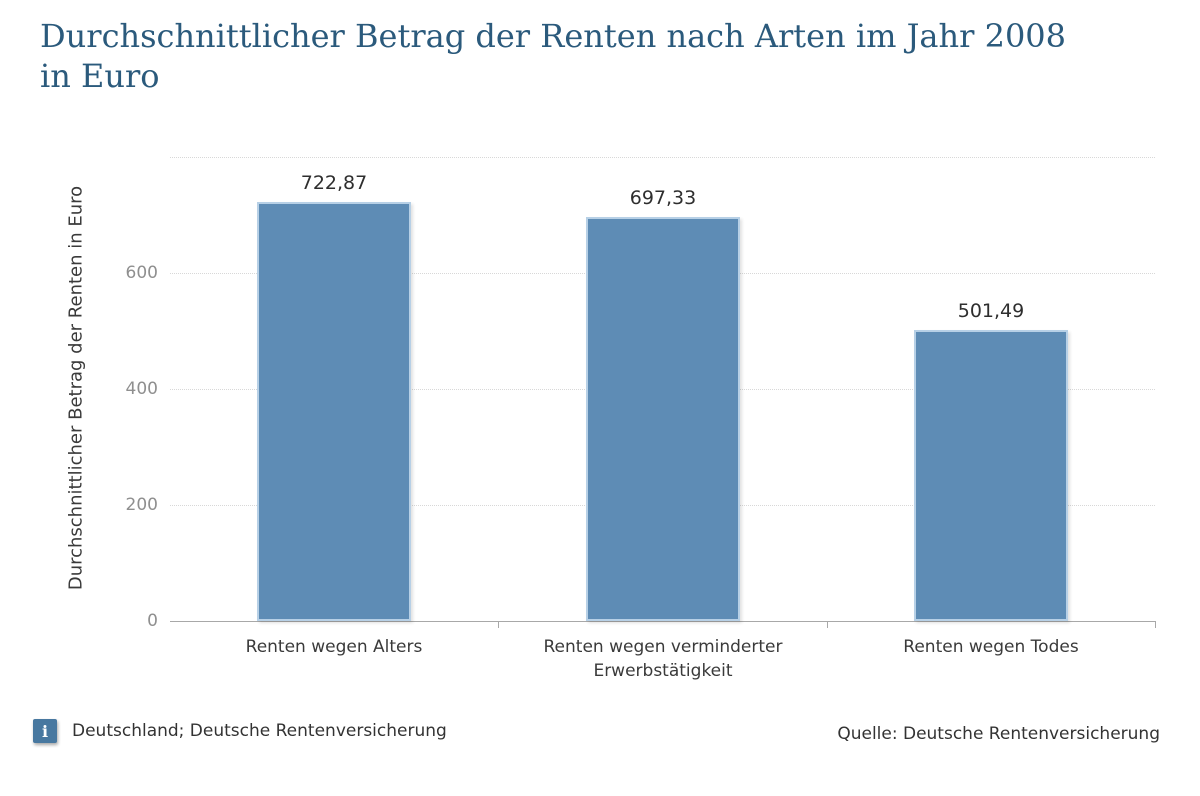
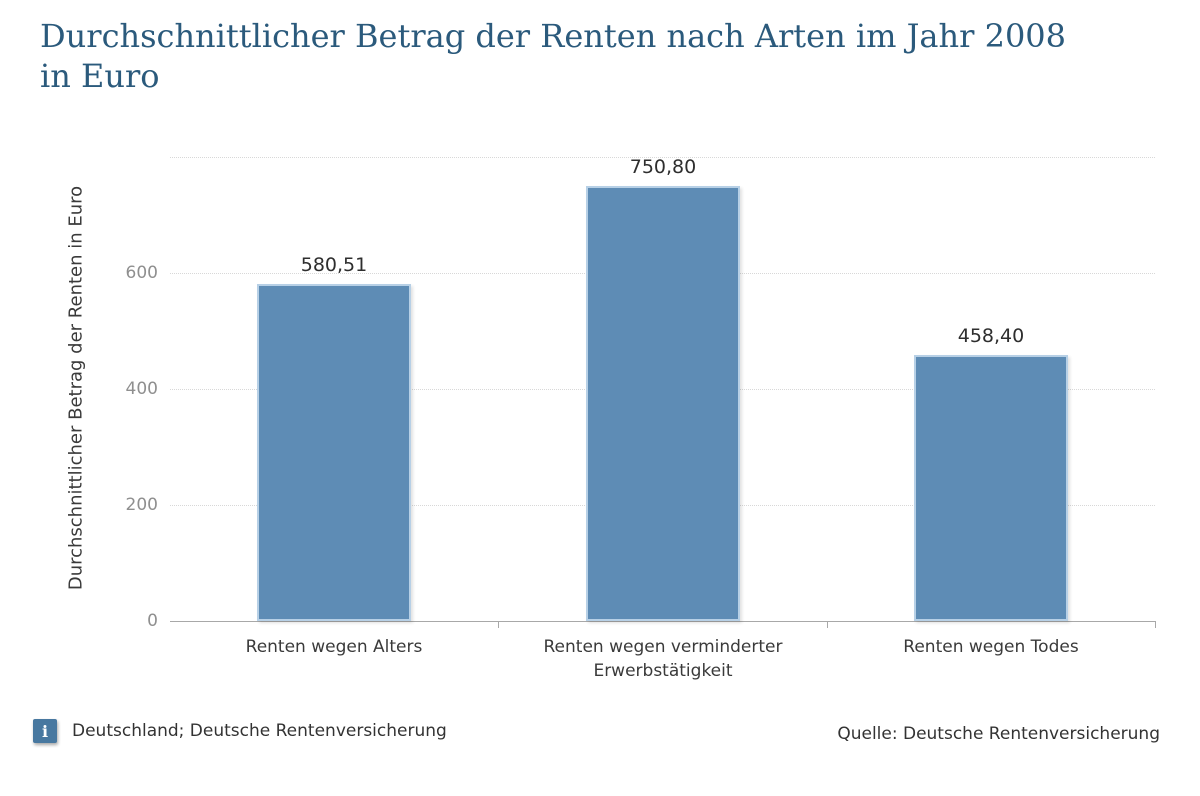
Renten wegen Alters: 722,87 -> 580,51
Renten wegen verminderter Erwerbstätigkeit: 697,33 -> 750,80
Renten wegen Todes: 501,49 -> 458,40
